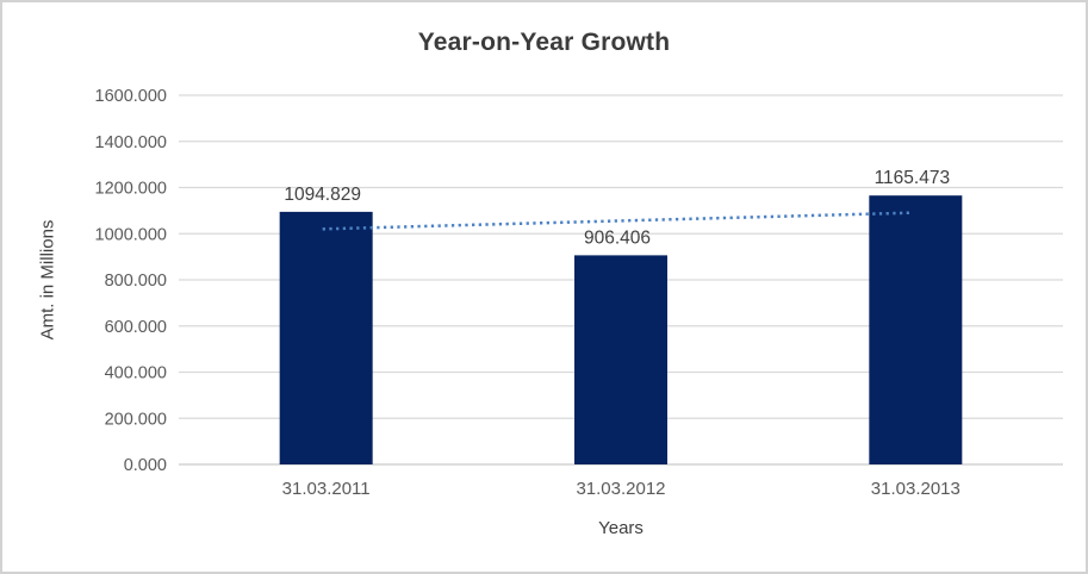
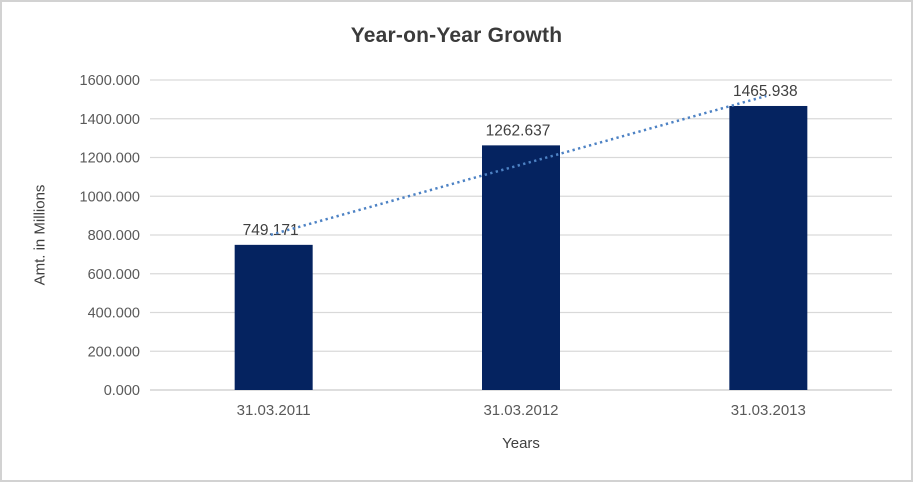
31.03.2011: 1094.829 -> 749.171
31.03.2012: 906.406 -> 1262.637
31.03.2013: 1165.473 -> 1465.938
